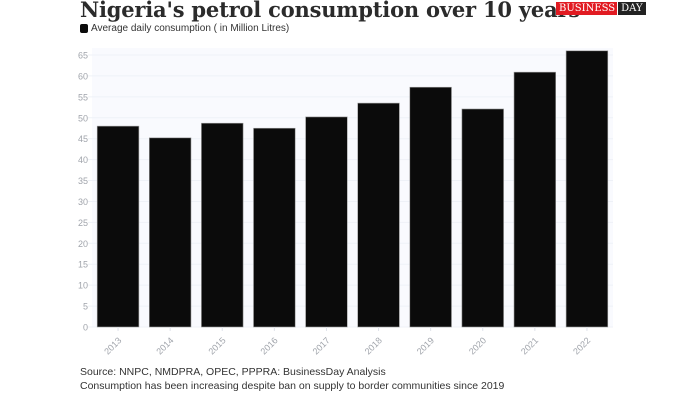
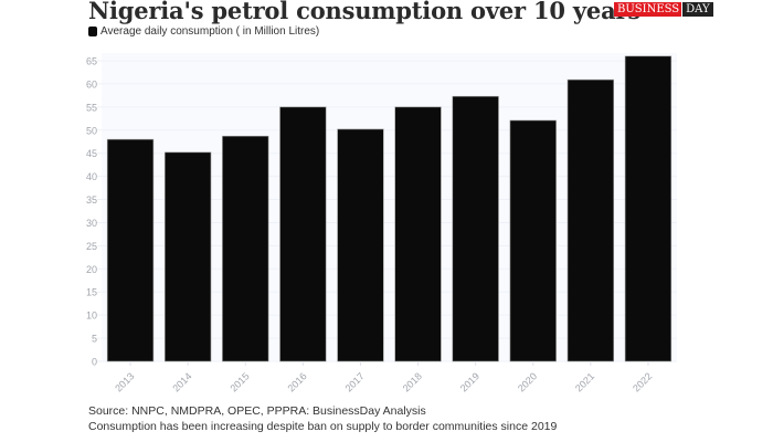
2016: 48 -> 55
2018: 54 -> 55
